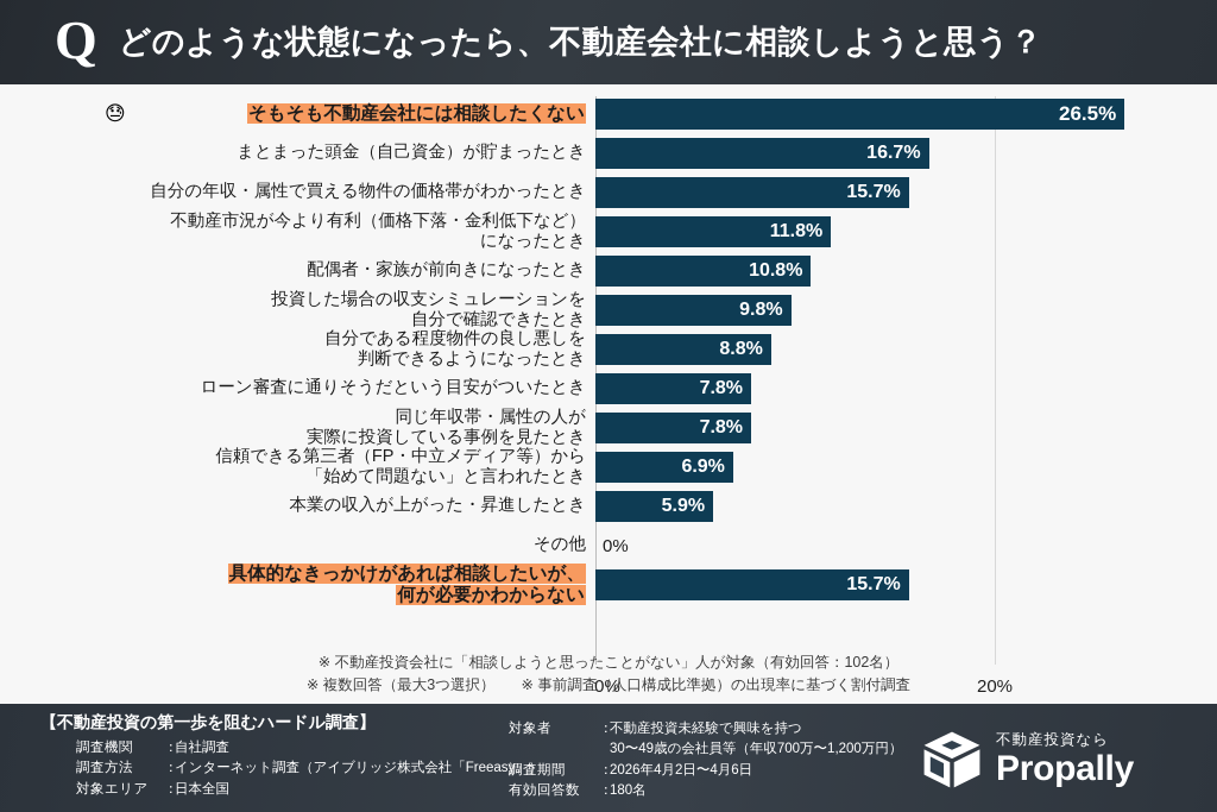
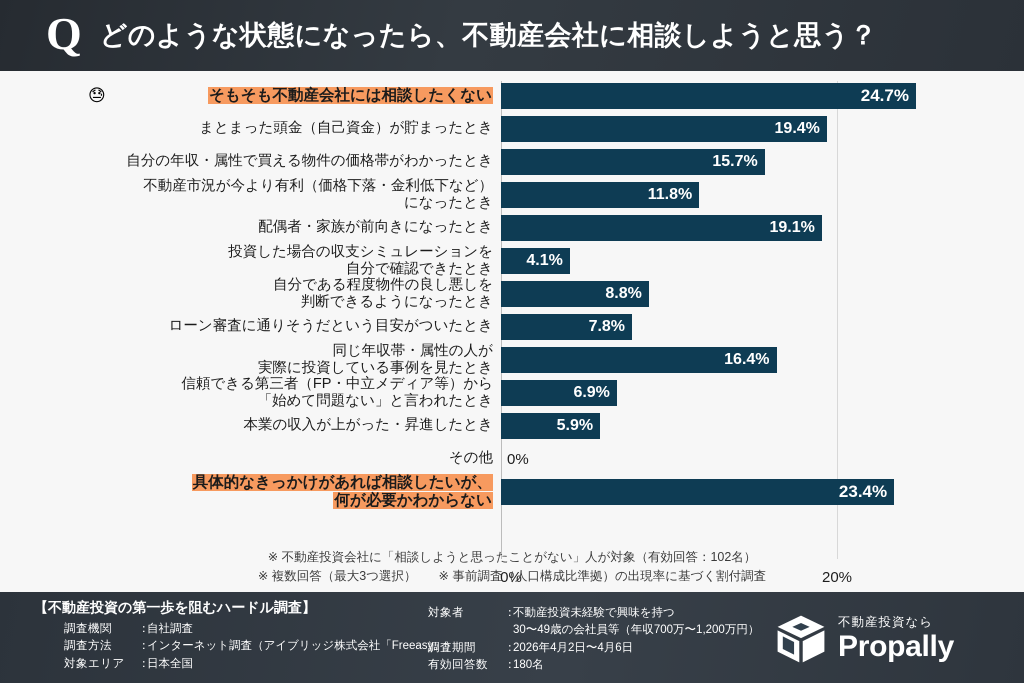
そもそも不動産会社には相談したくない: 26.5% -> 24.7%
まとまった頭金（自己資金）が貯まったとき: 16.7% -> 19.4%
配偶者・家族が前向きになったとき: 10.8% -> 19.1%
投資した場合の収支シミュレーションを 自分で確認できたとき: 9.8% -> 4.1%
同じ年収帯・属性の人が 実際に投資している事例を見たとき: 7.8% -> 16.4%
具体的なきっかけがあれば相談したいが、 何が必要かわからない: 15.7% -> 23.4%
